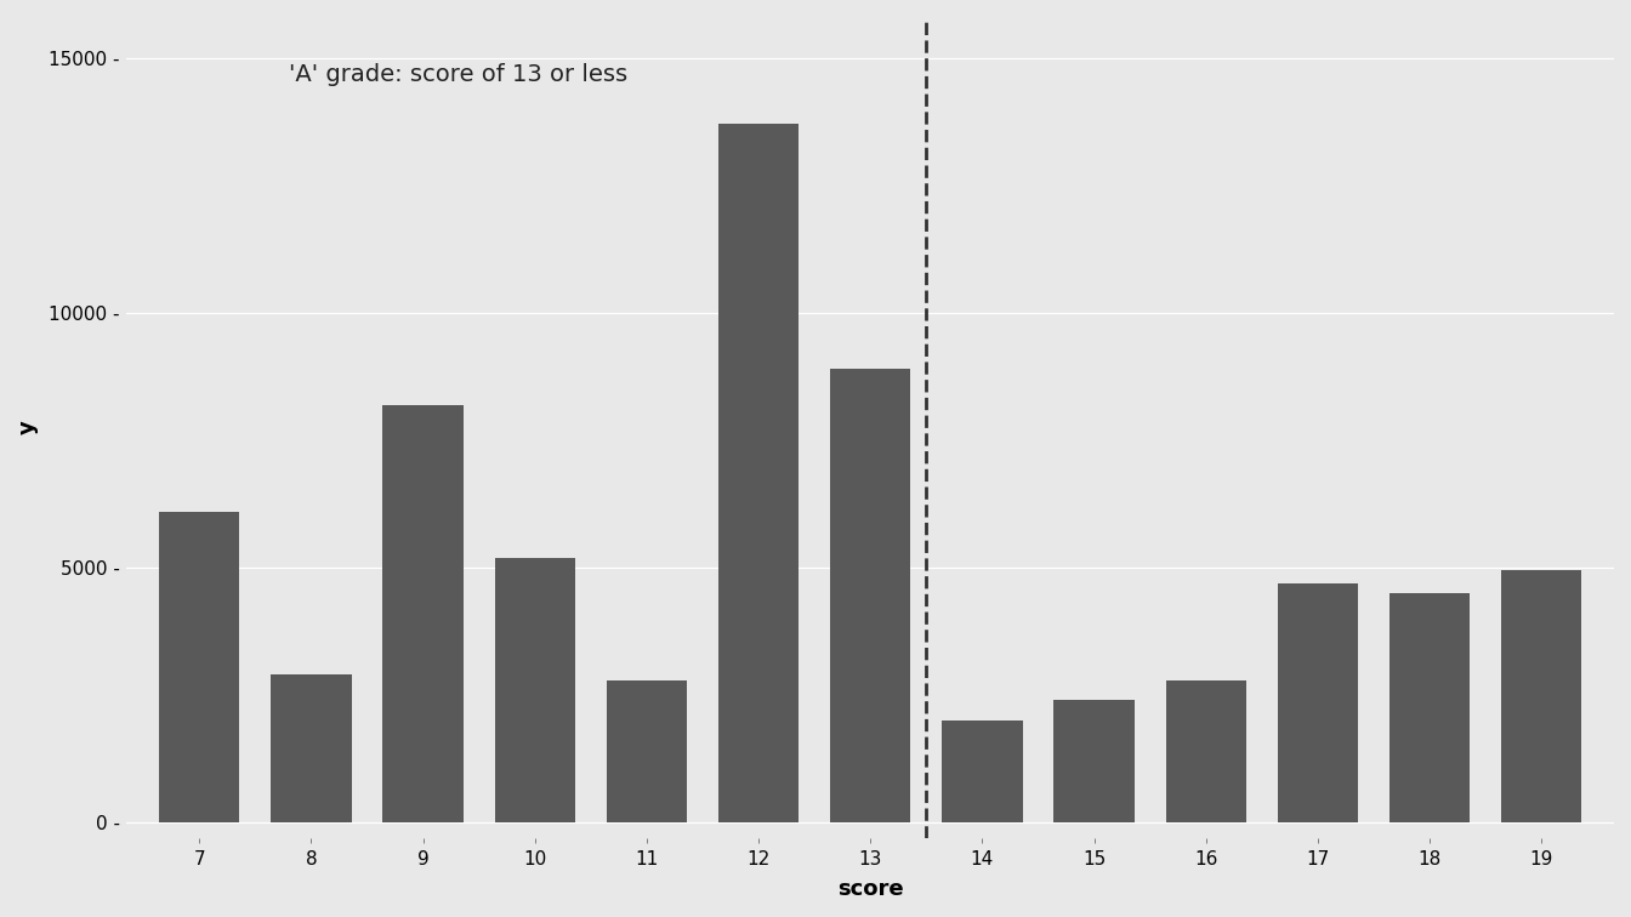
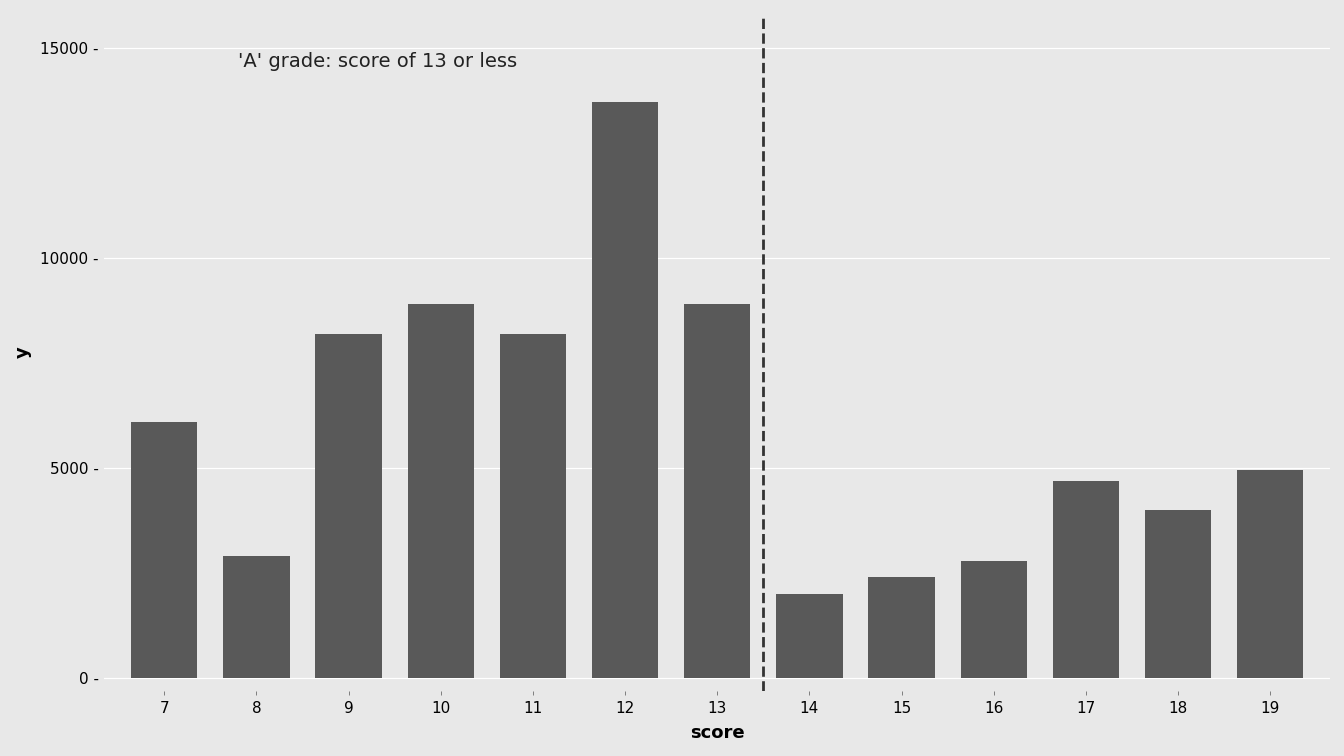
10: 5200 - -> 8900 -
11: 2800 - -> 8200 -
18: 4500 - -> 4000 -
